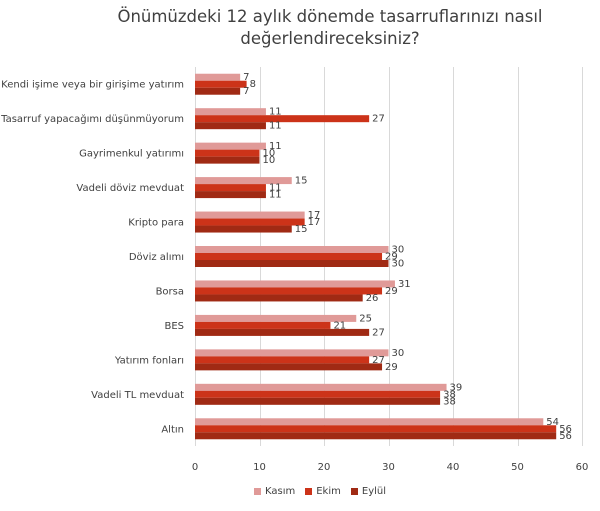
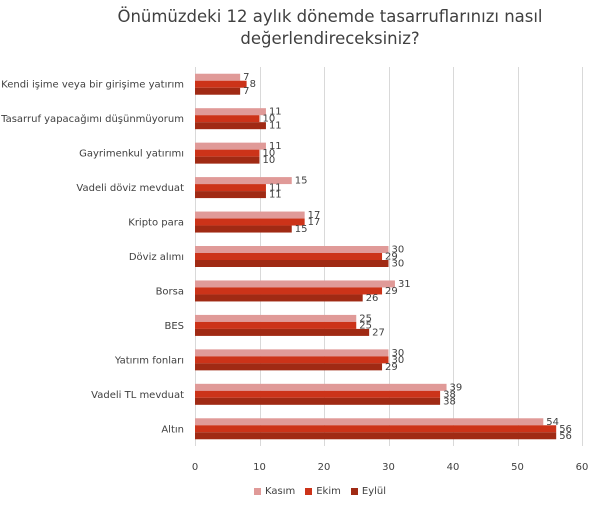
Ekim/Tasarruf yapacağımı düşünmüyorum: 27 -> 10
Ekim/BES: 21 -> 25
Ekim/Yatırım fonları: 27 -> 30
